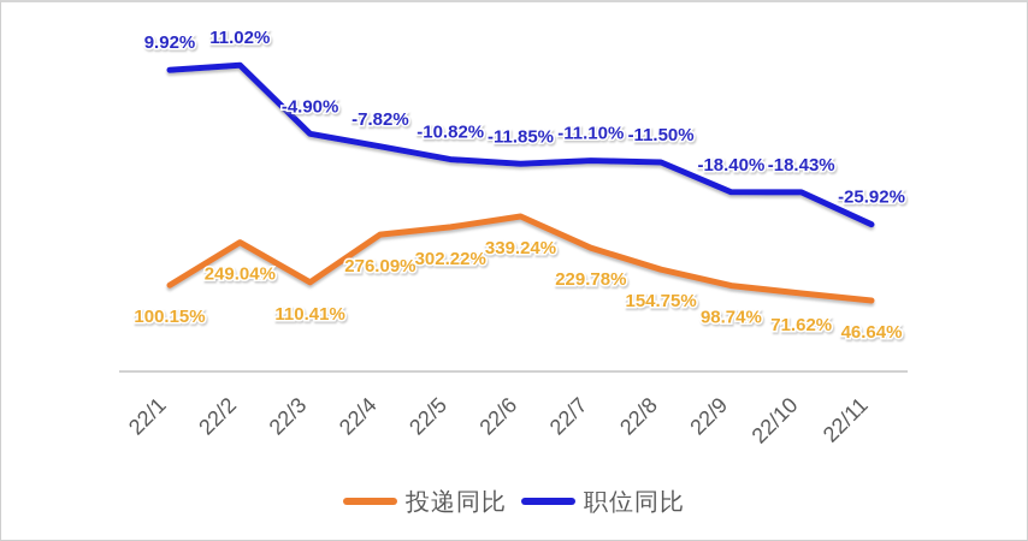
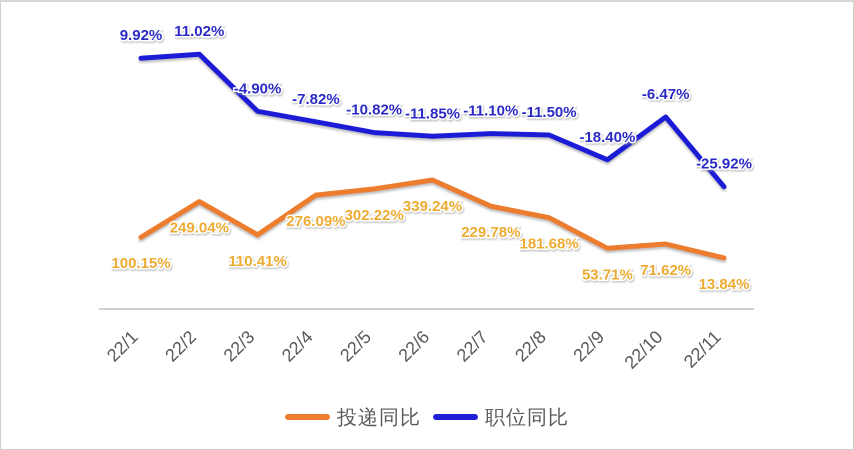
投递同比/22/8: 154.75% -> 181.68%
投递同比/22/9: 98.74% -> 53.71%
职位同比/22/10: -18.43% -> -6.47%
投递同比/22/11: 46.64% -> 13.84%
